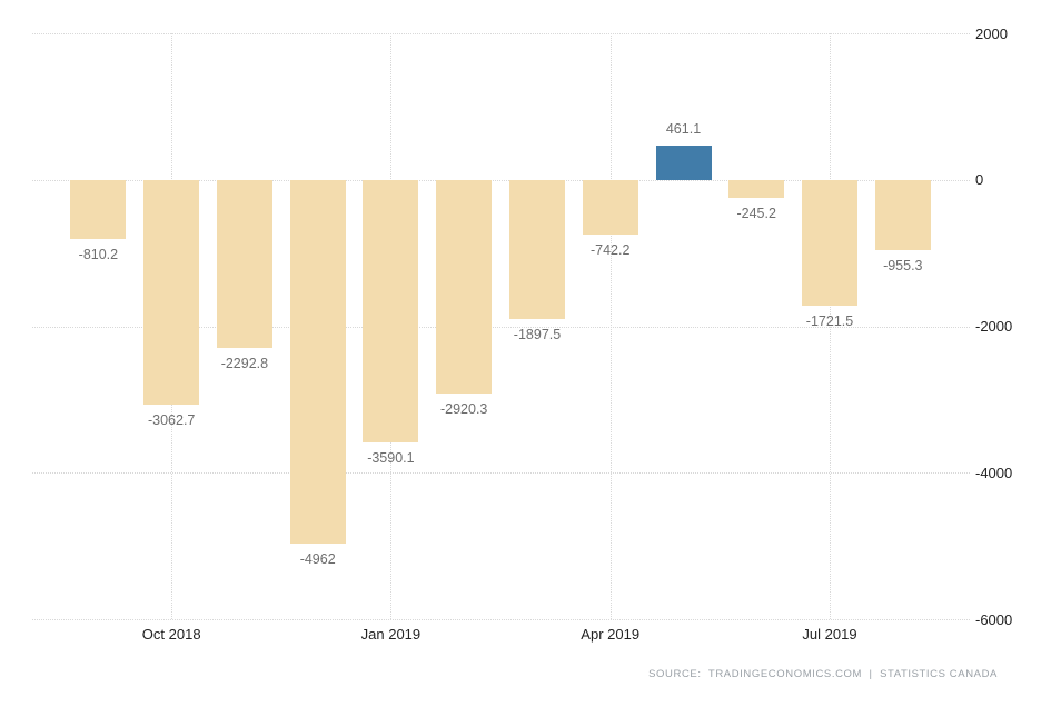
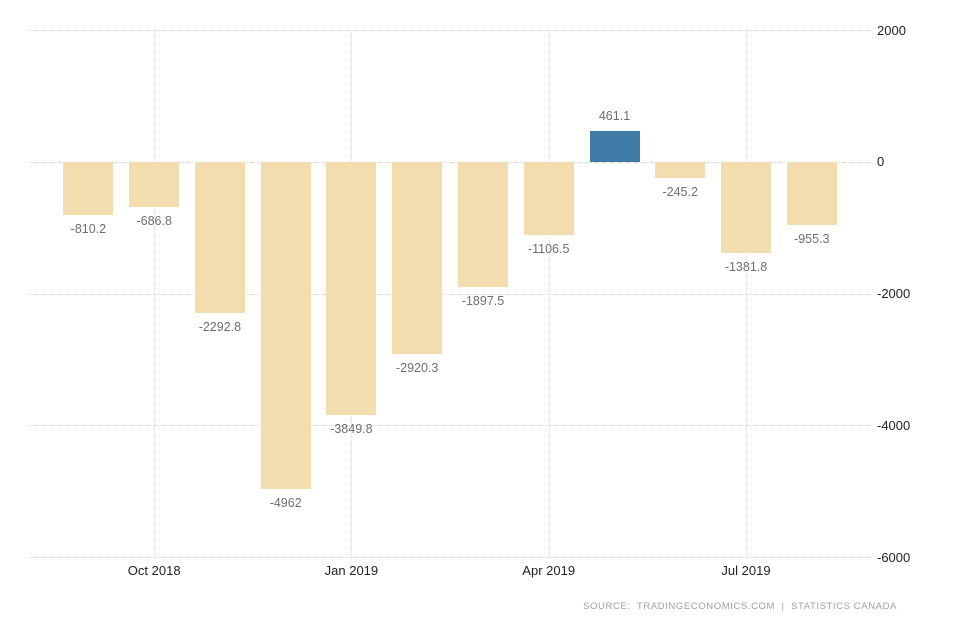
Oct 2018: -3062.7 -> -686.8
Jan 2019: -3590.1 -> -3849.8
Apr 2019: -742.2 -> -1106.5
Jul 2019: -1721.5 -> -1381.8
